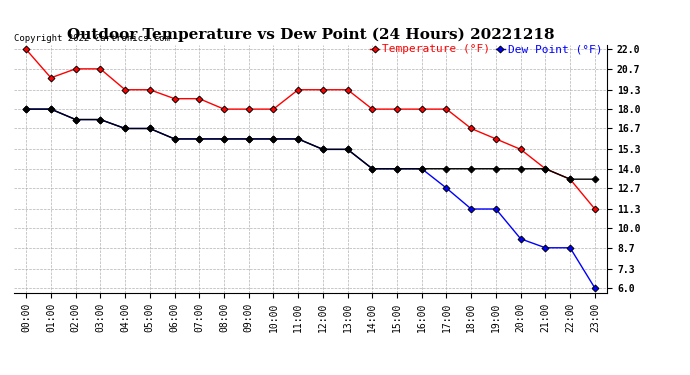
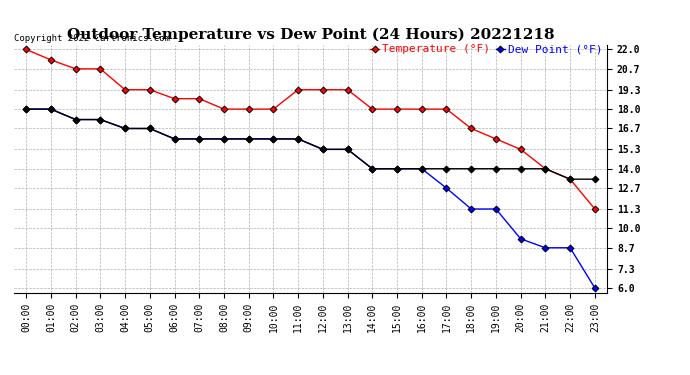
Temperature (°F)/01:00: 20.1 -> 21.3
